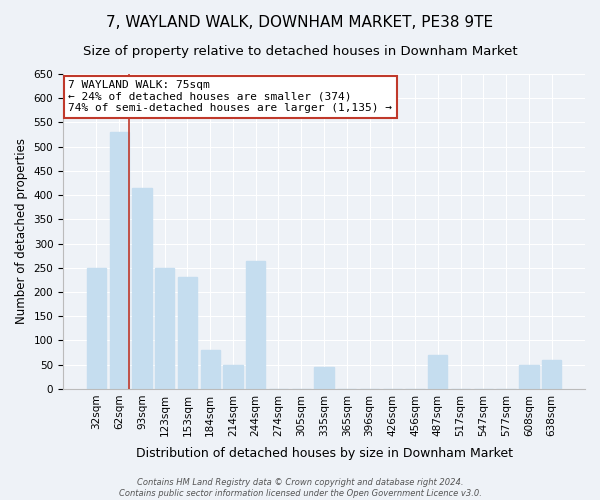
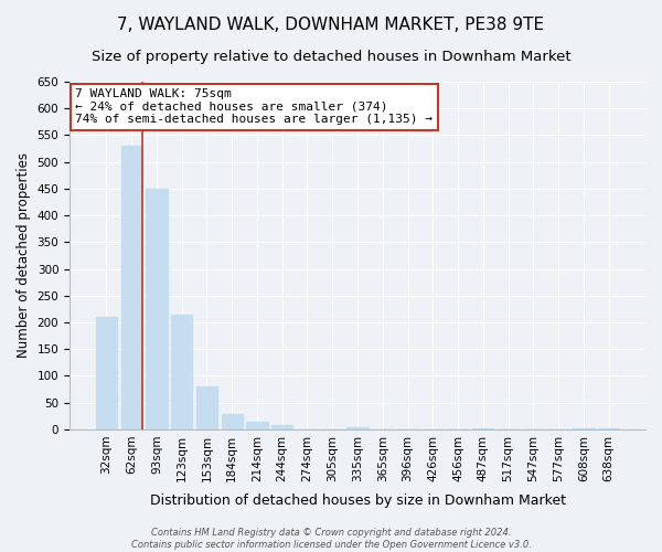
32sqm: 250 -> 210
93sqm: 415 -> 450
123sqm: 250 -> 215
153sqm: 230 -> 80
184sqm: 80 -> 28
214sqm: 50 -> 15
244sqm: 265 -> 8
335sqm: 45 -> 3
487sqm: 70 -> 1
608sqm: 50 -> 1
638sqm: 60 -> 1
